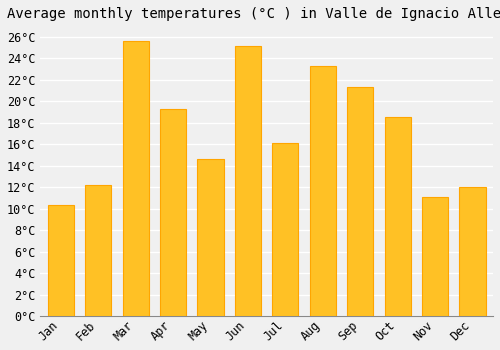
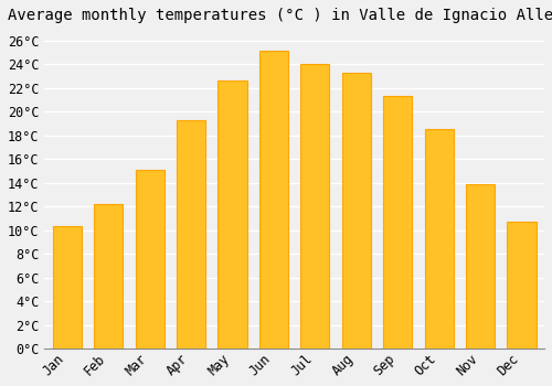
Mar: 25.6°C -> 15.1°C
May: 14.6°C -> 22.6°C
Jul: 16.1°C -> 24.0°C
Nov: 11.1°C -> 13.9°C
Dec: 12.0°C -> 10.7°C
